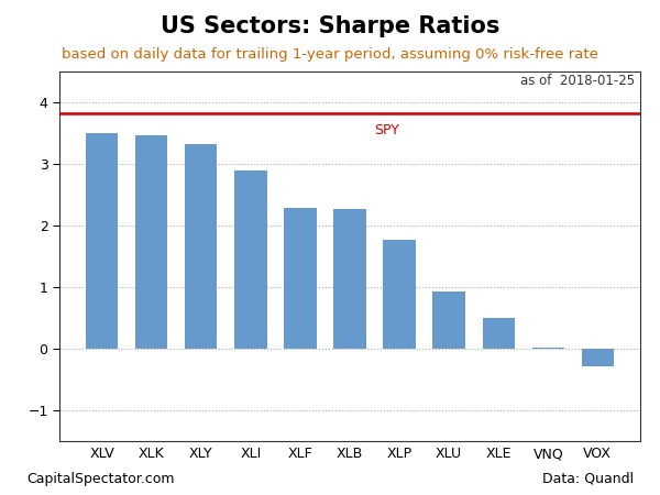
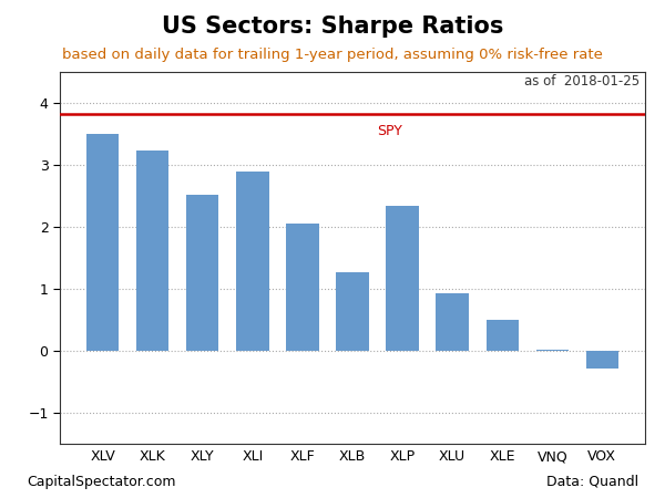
XLK: 3.47 -> 3.24
XLY: 3.33 -> 2.52
XLF: 2.28 -> 2.06
XLB: 2.26 -> 1.26
XLP: 1.76 -> 2.34
